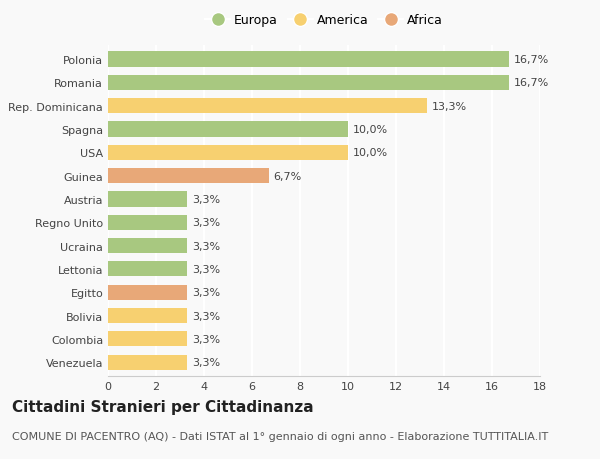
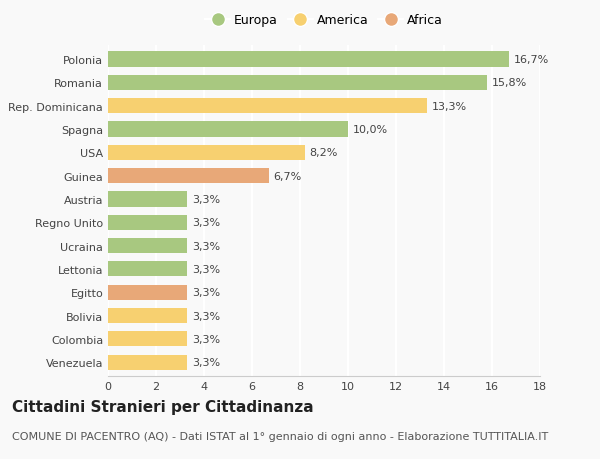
Romania: 16,7% -> 15,8%
USA: 10,0% -> 8,2%
